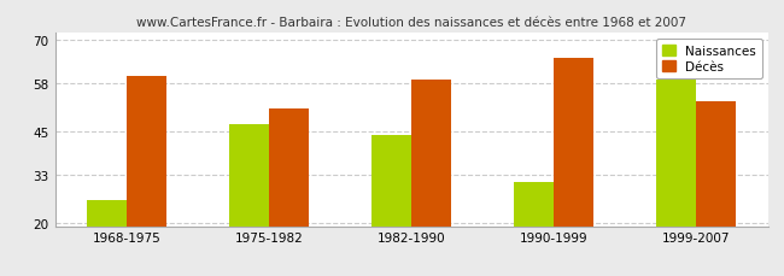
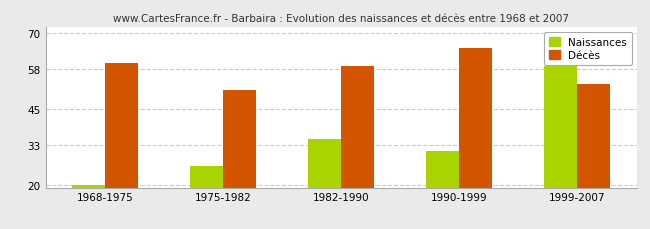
Naissances/1968-1975: 26 -> 20
Naissances/1975-1982: 47 -> 26
Naissances/1982-1990: 44 -> 35
